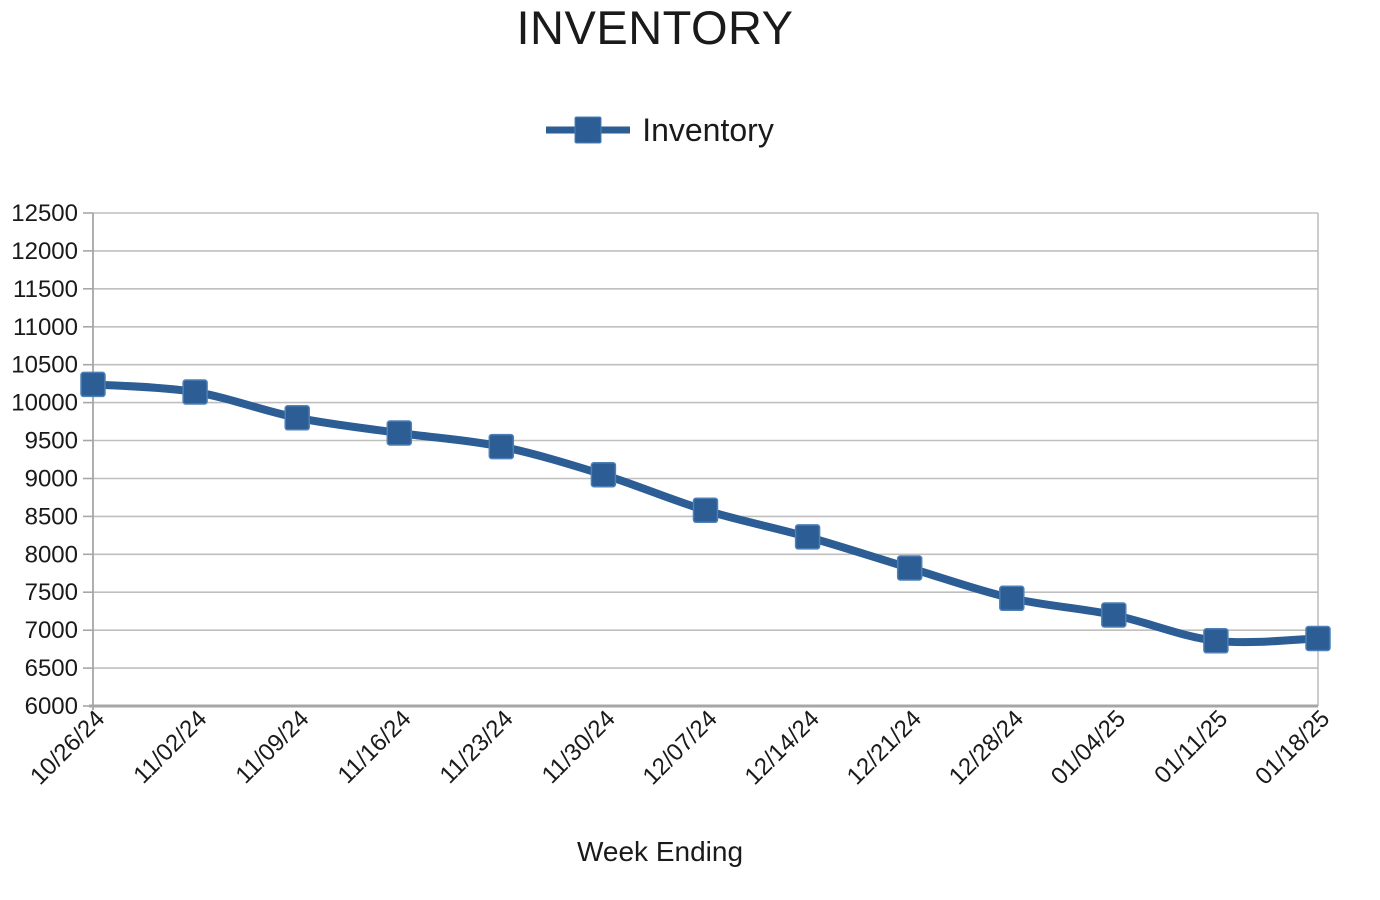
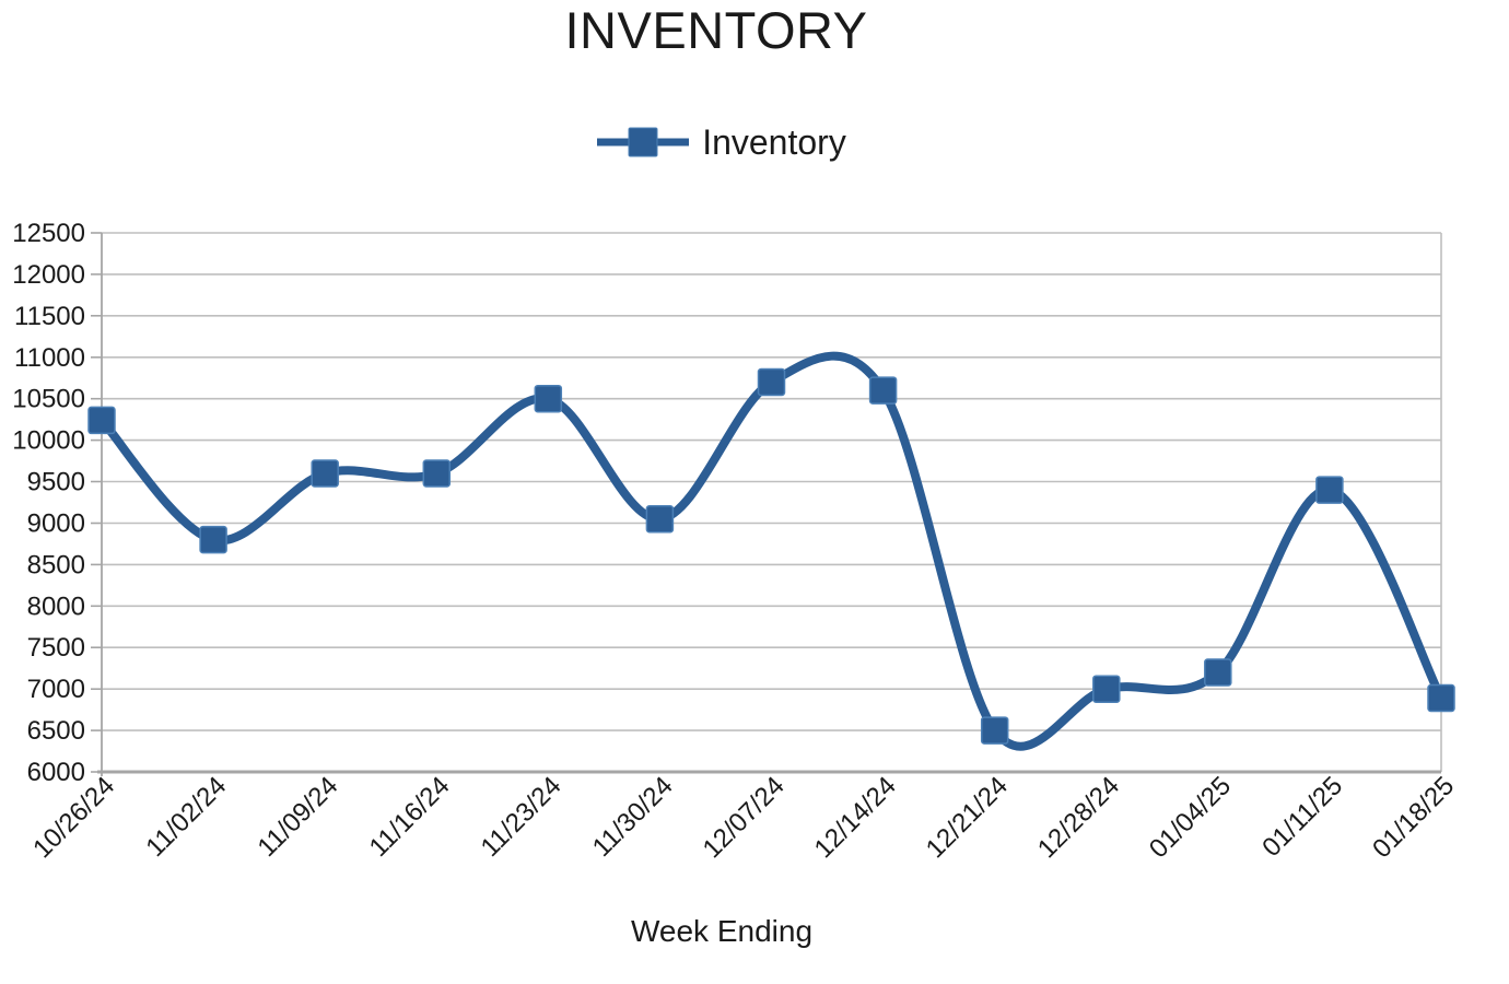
11/02/24: 10100 -> 8800
11/09/24: 9800 -> 9600
11/23/24: 9400 -> 10500
12/07/24: 8600 -> 10700
12/14/24: 8200 -> 10600
12/21/24: 7800 -> 6500
12/28/24: 7400 -> 7000
01/11/25: 6900 -> 9400
